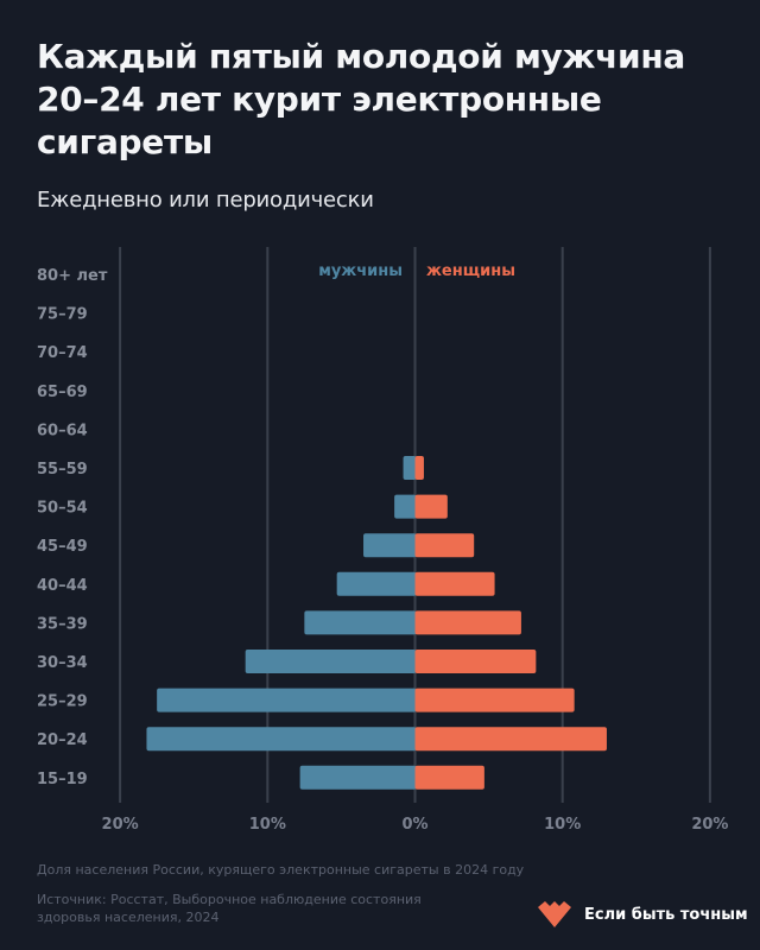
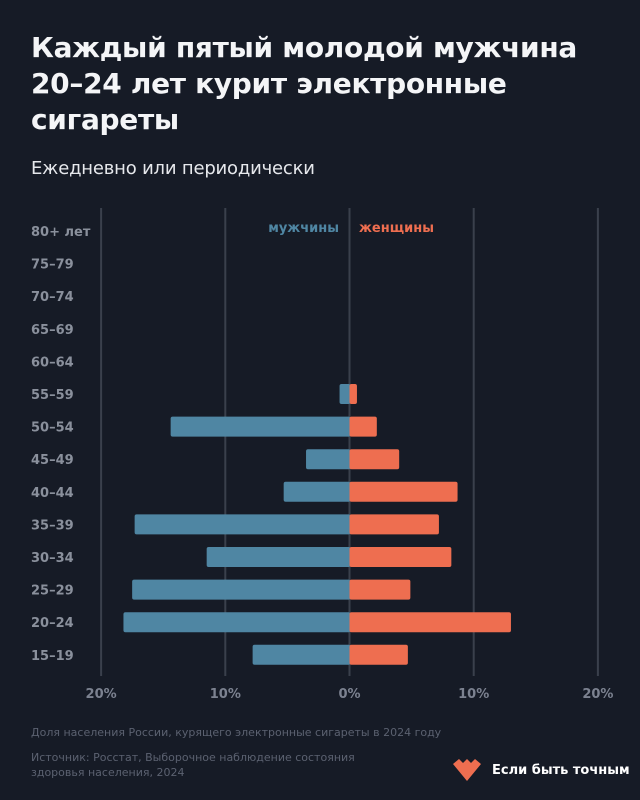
мужчины/50–54: 1.4% -> 14.4%
женщины/40–44: 5.4% -> 8.7%
мужчины/35–39: 7.5% -> 17.3%
женщины/25–29: 10.8% -> 4.9%
